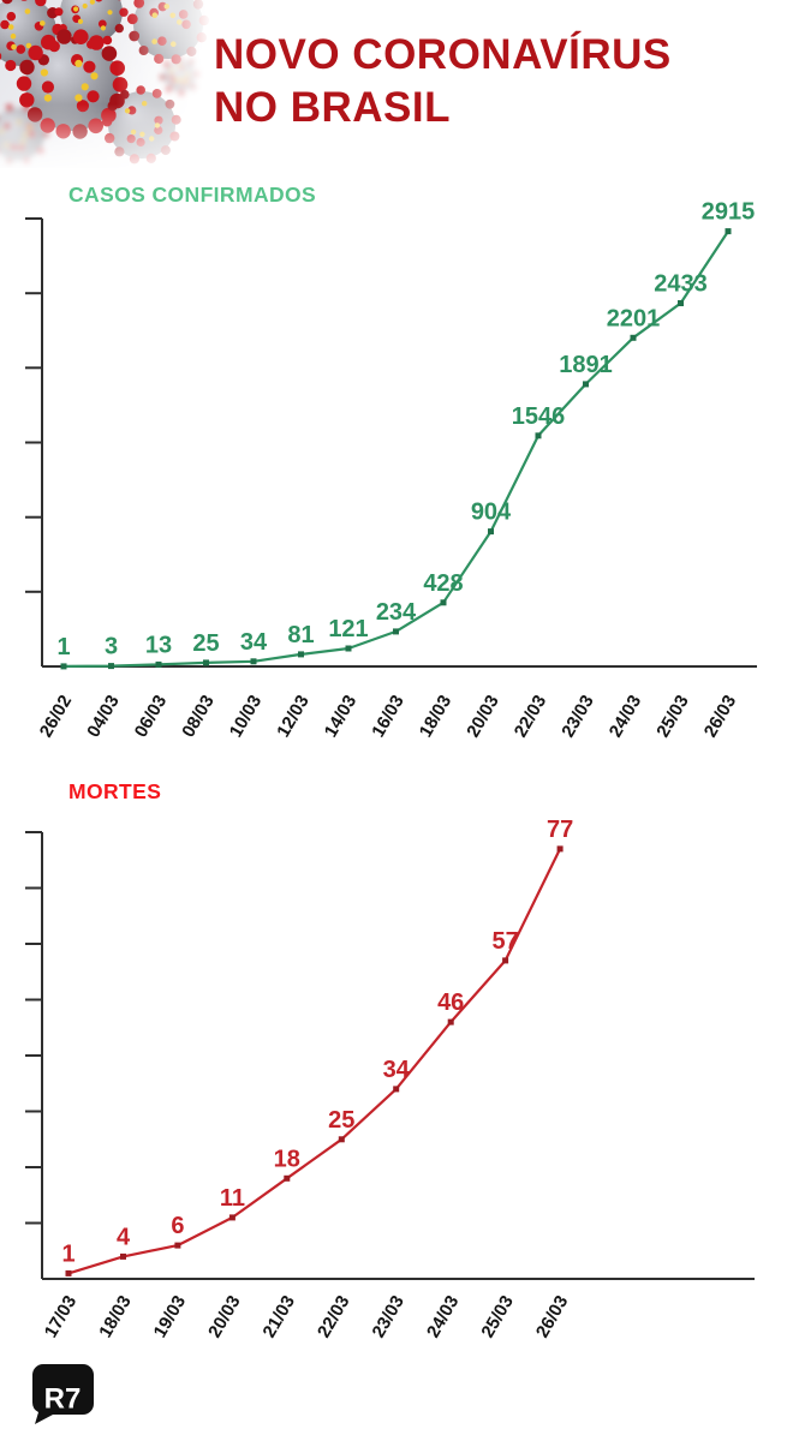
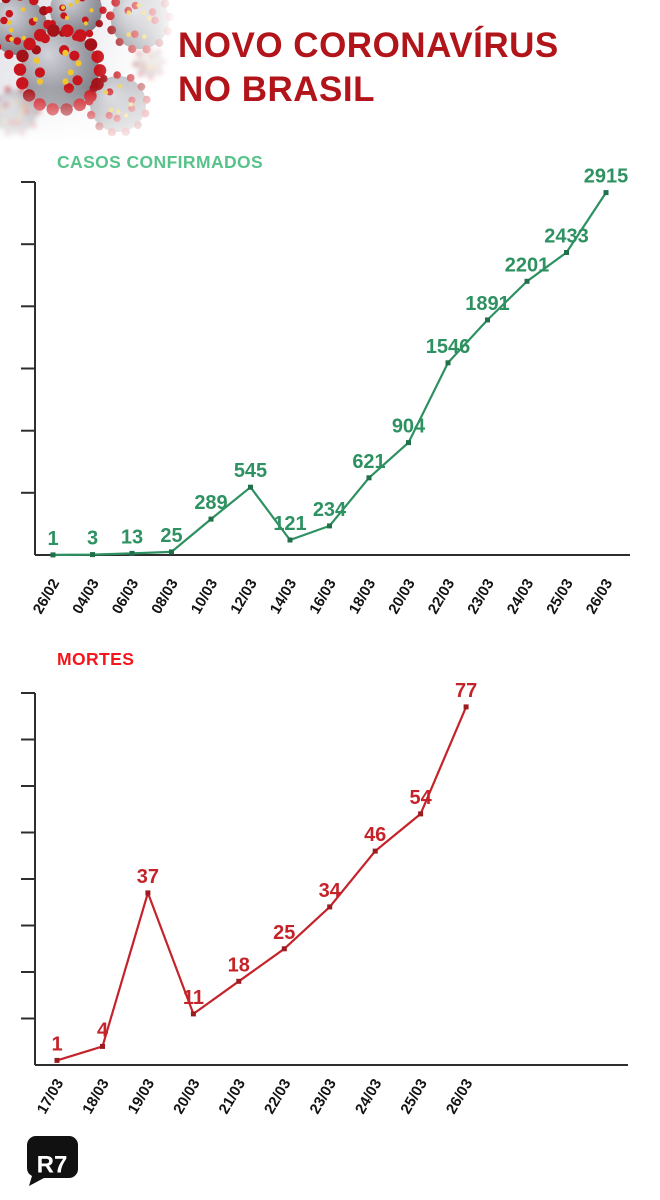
CASOS CONFIRMADOS/10/03: 34 -> 289
CASOS CONFIRMADOS/12/03: 81 -> 545
CASOS CONFIRMADOS/18/03: 428 -> 621
MORTES/19/03: 6 -> 37
MORTES/25/03: 57 -> 54
